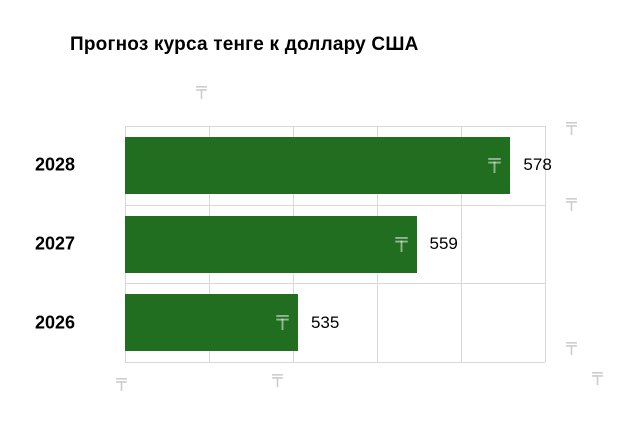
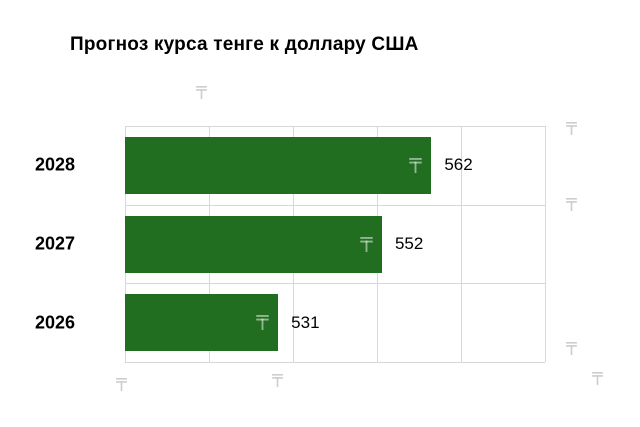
2028: 578 -> 562
2027: 559 -> 552
2026: 535 -> 531
